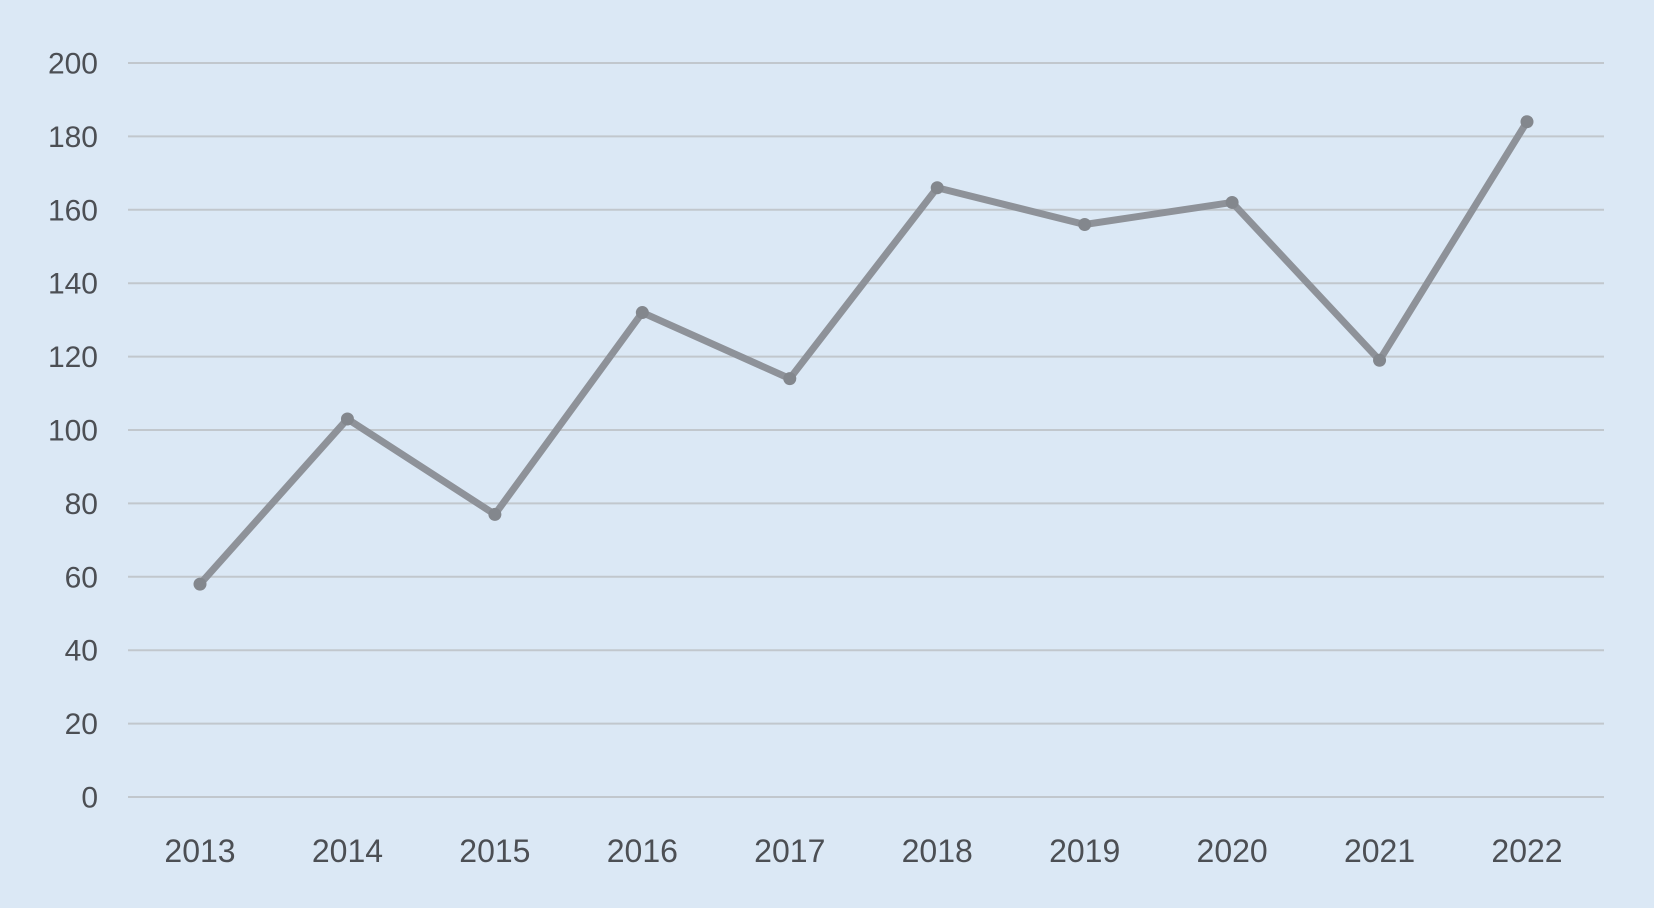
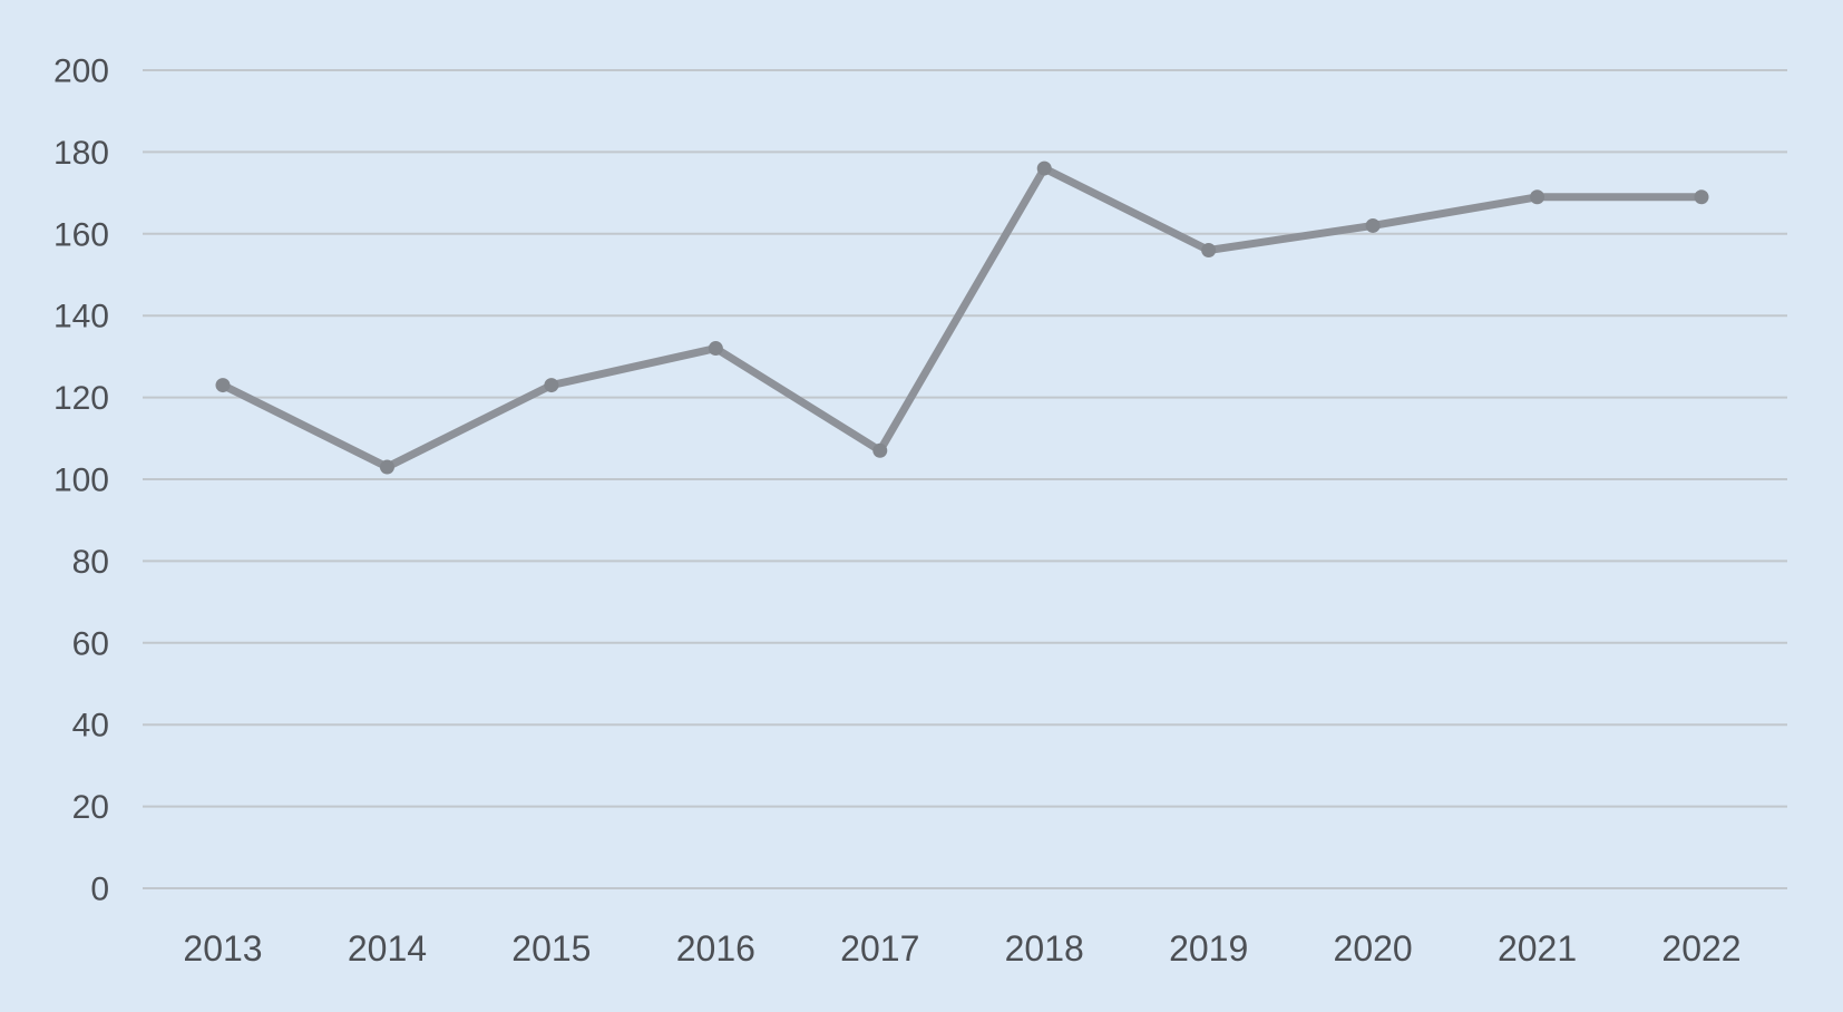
2013: 58 -> 123
2015: 77 -> 123
2017: 114 -> 107
2018: 166 -> 176
2021: 119 -> 169
2022: 184 -> 169
